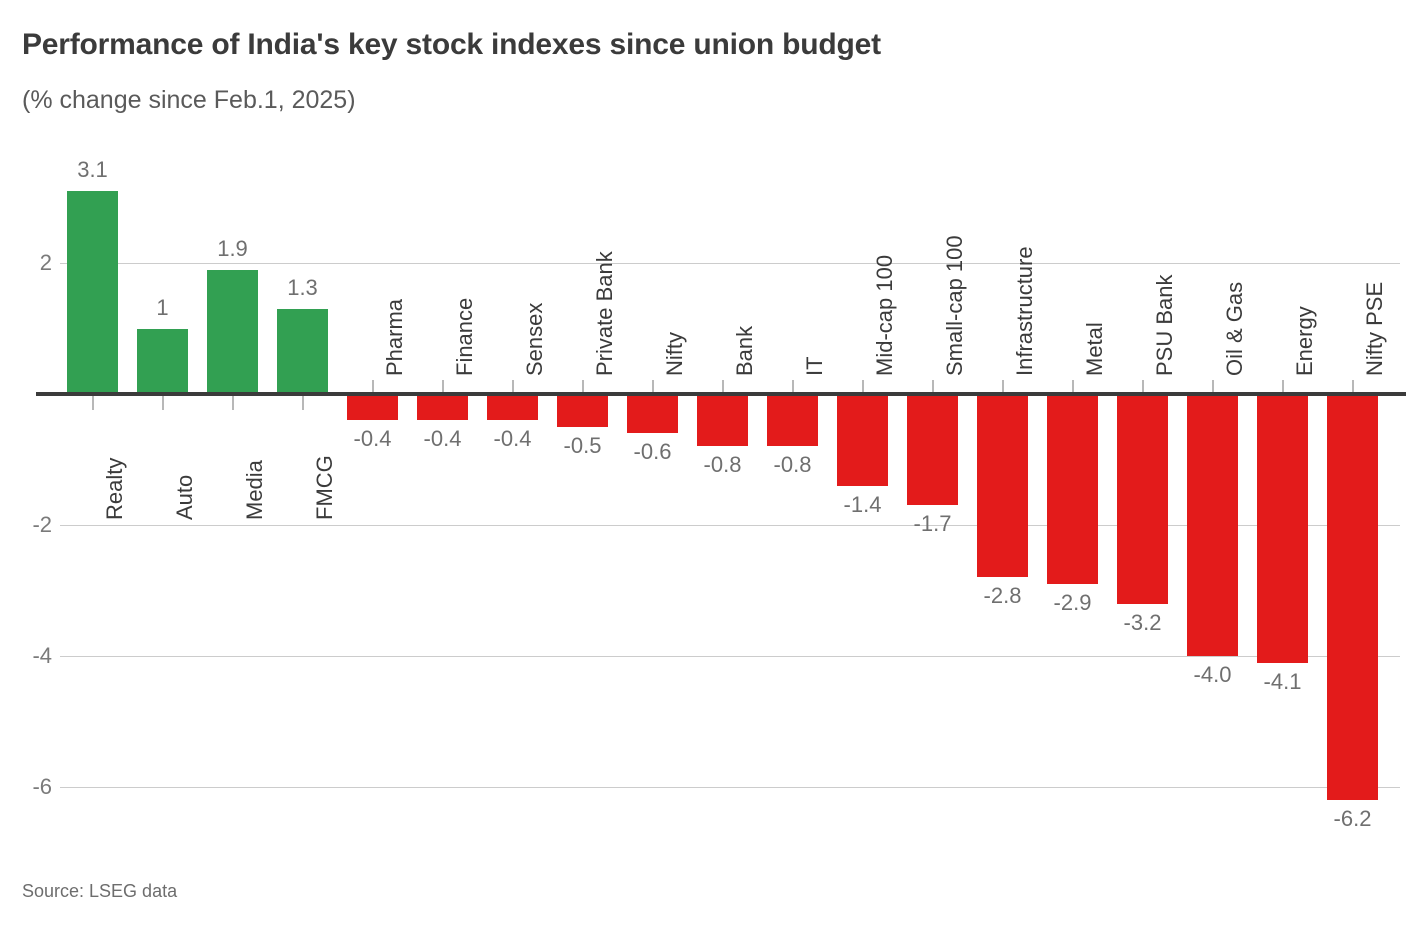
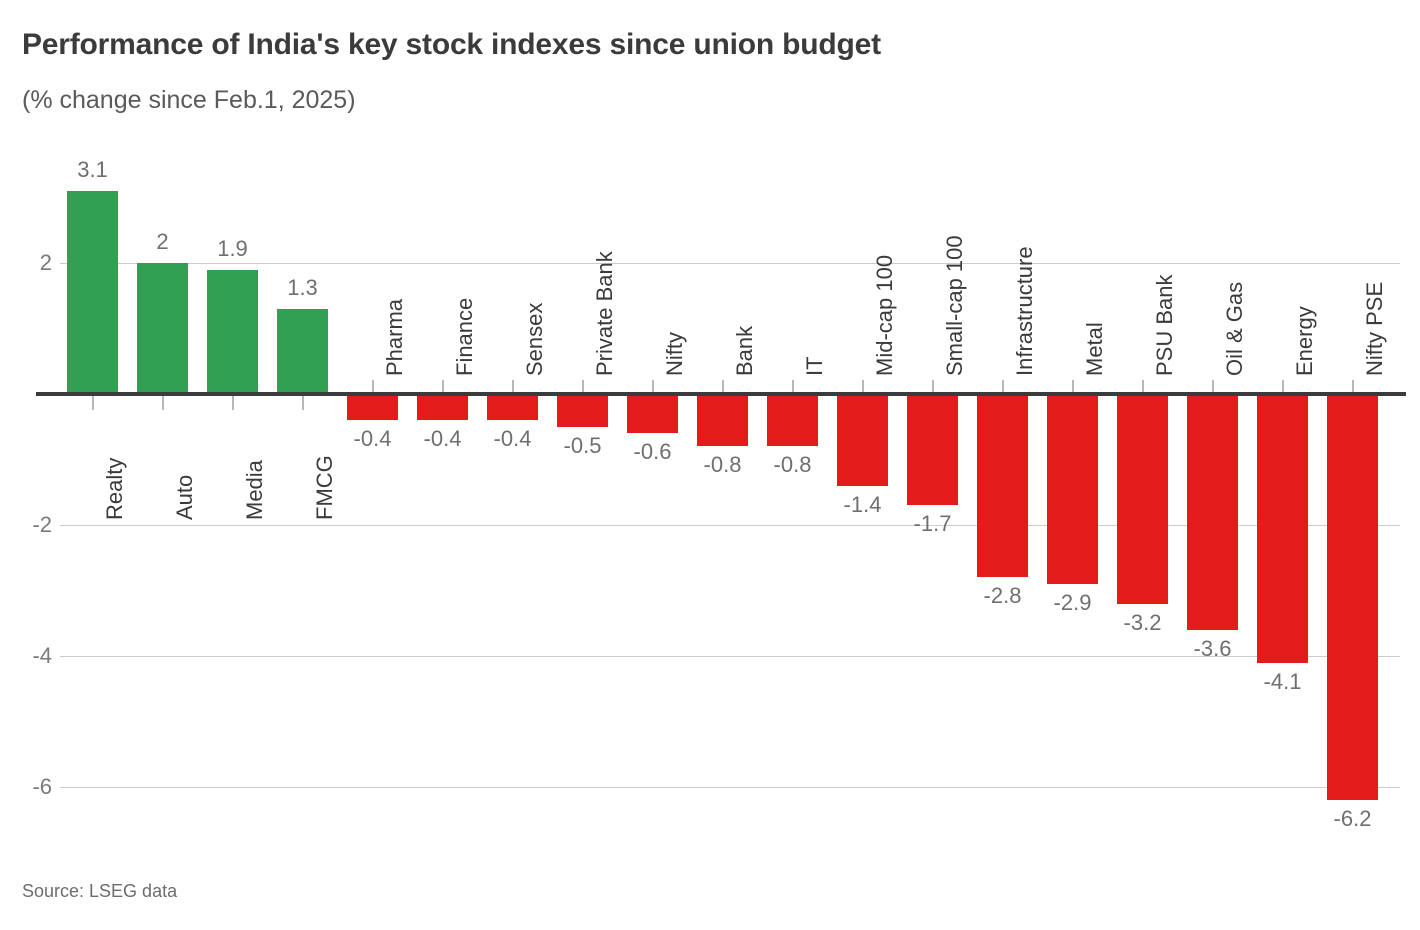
Auto: 1 -> 2
Oil & Gas: -4.0 -> -3.6
